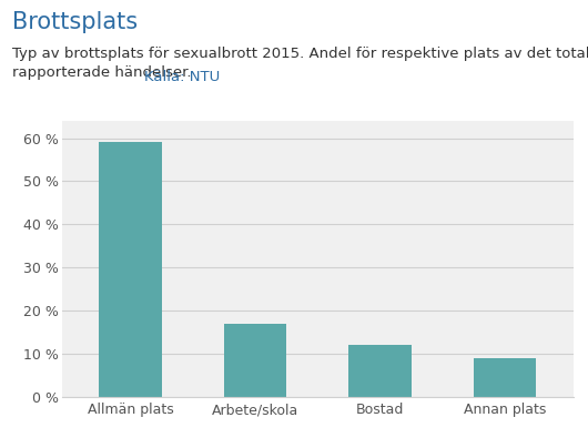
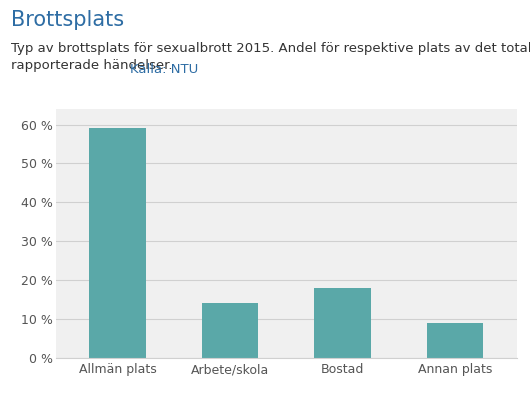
Arbete/skola: 17 % -> 14 %
Bostad: 12 % -> 18 %
